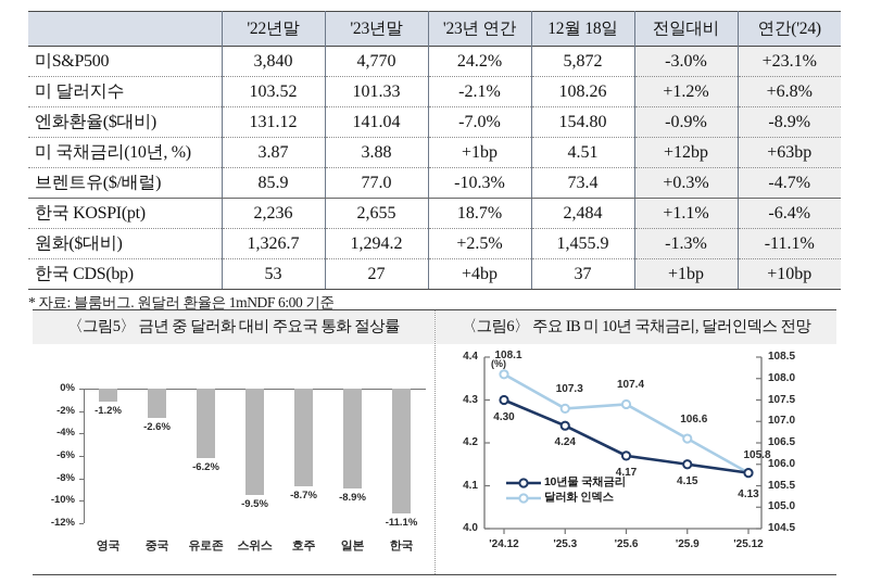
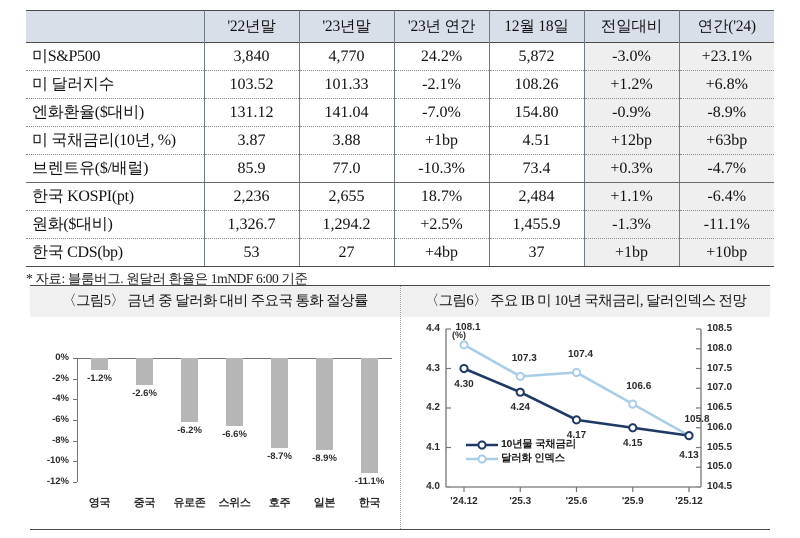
〈그림5〉 금년 중 달러화 대비 주요국 통화 절상률/스위스: -9.5% -> -6.6%
